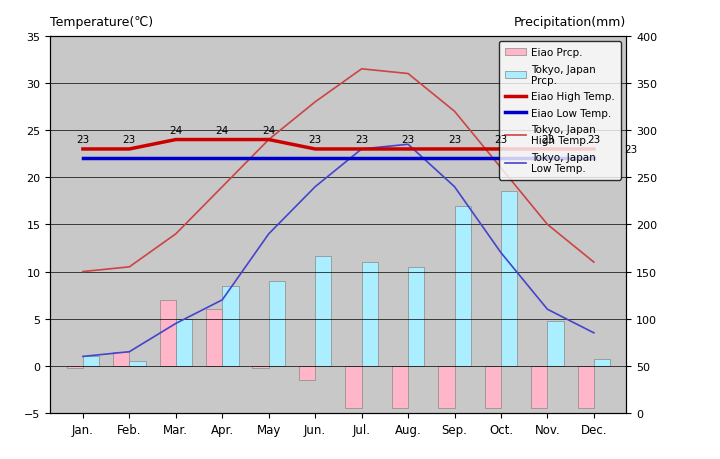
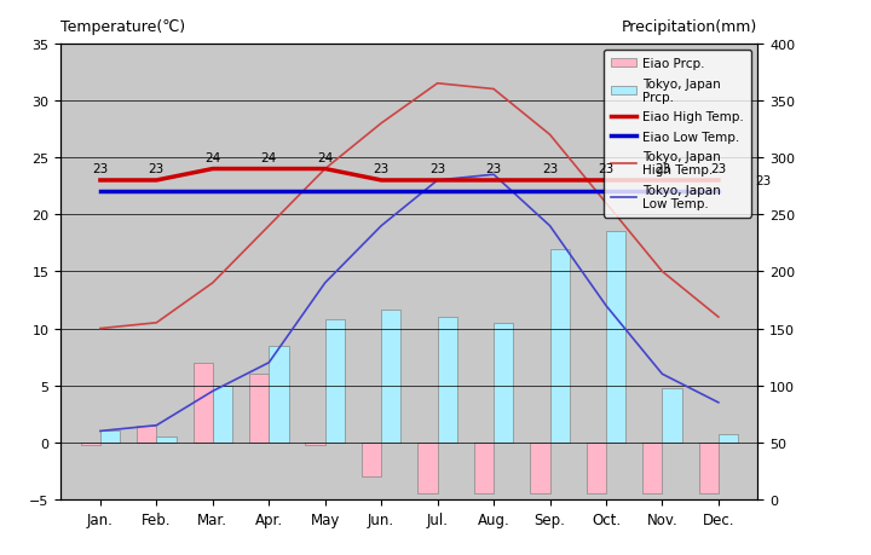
Tokyo, Japan Prcp./May: 9.0 -> 10.8
Eiao Prcp./Jun.: -1.5 -> -3.0
